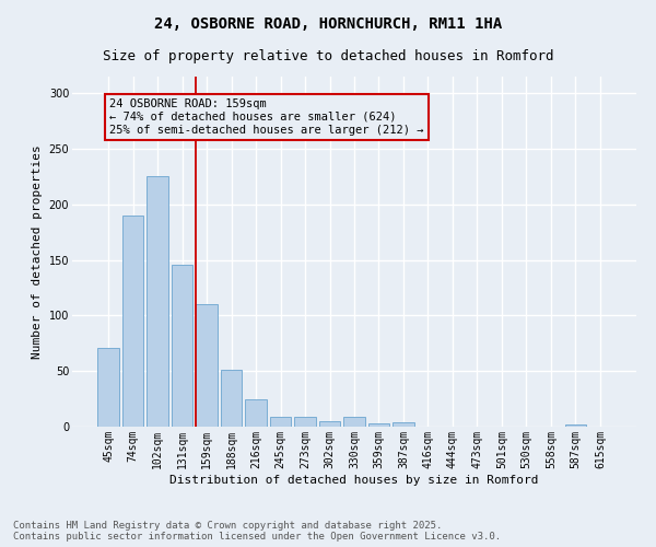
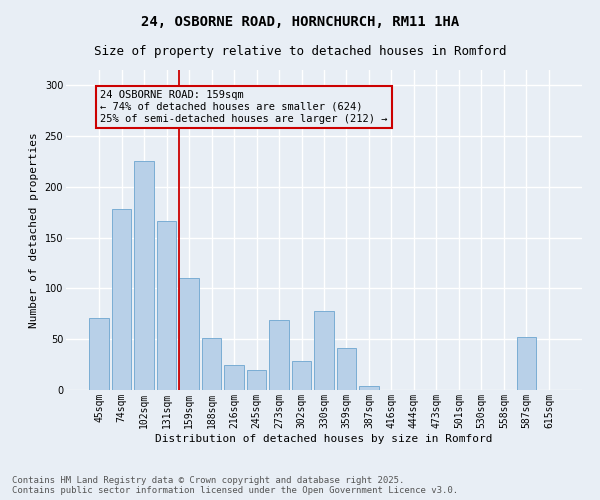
74sqm: 190 -> 178
131sqm: 146 -> 166
245sqm: 9 -> 20
273sqm: 9 -> 69
302sqm: 5 -> 29
330sqm: 9 -> 78
359sqm: 3 -> 41
587sqm: 2 -> 52
